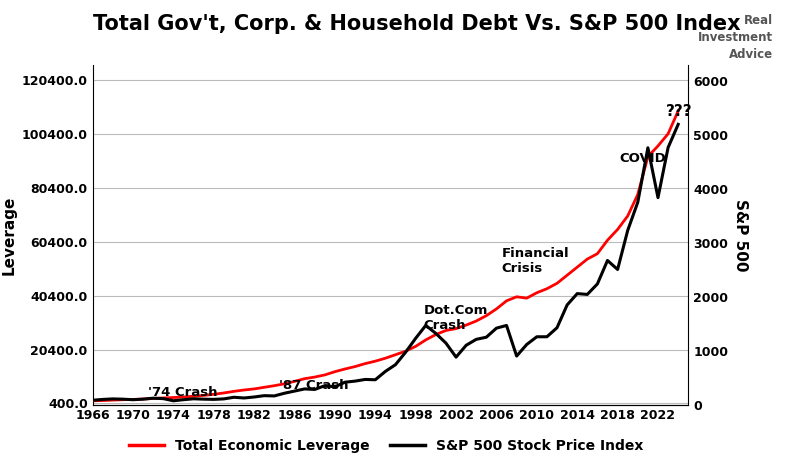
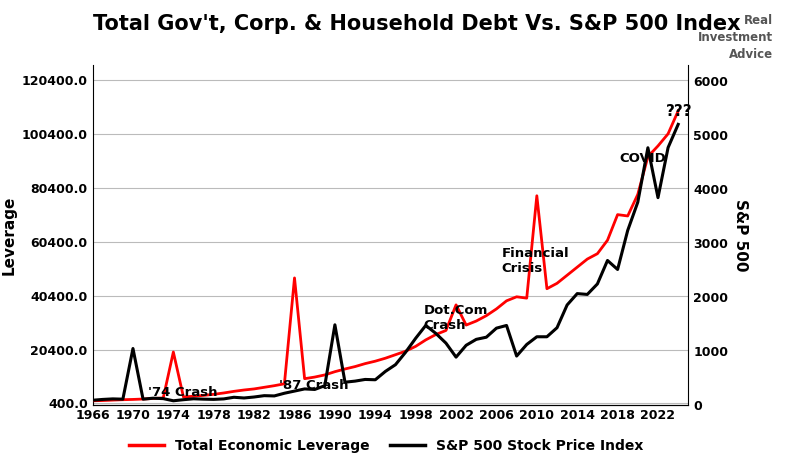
S&P 500 Stock Price Index/1970: 90 -> 1040
Total Economic Leverage/1974: 2600 -> 19500
Total Economic Leverage/1986: 8600 -> 47000
S&P 500 Stock Price Index/1990: 330 -> 1480
Total Economic Leverage/2002: 28200 -> 37000
Total Economic Leverage/2010: 41500 -> 77500
Total Economic Leverage/2018: 65000 -> 70500
